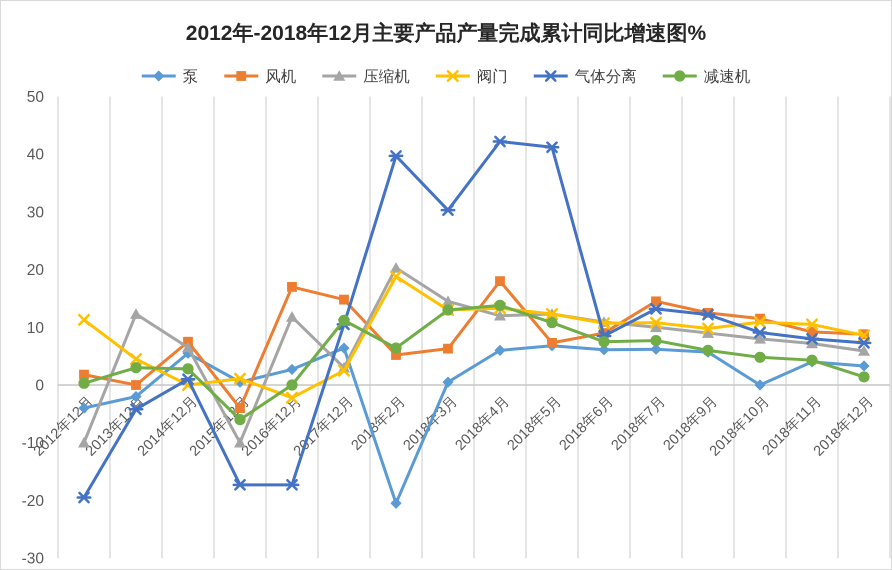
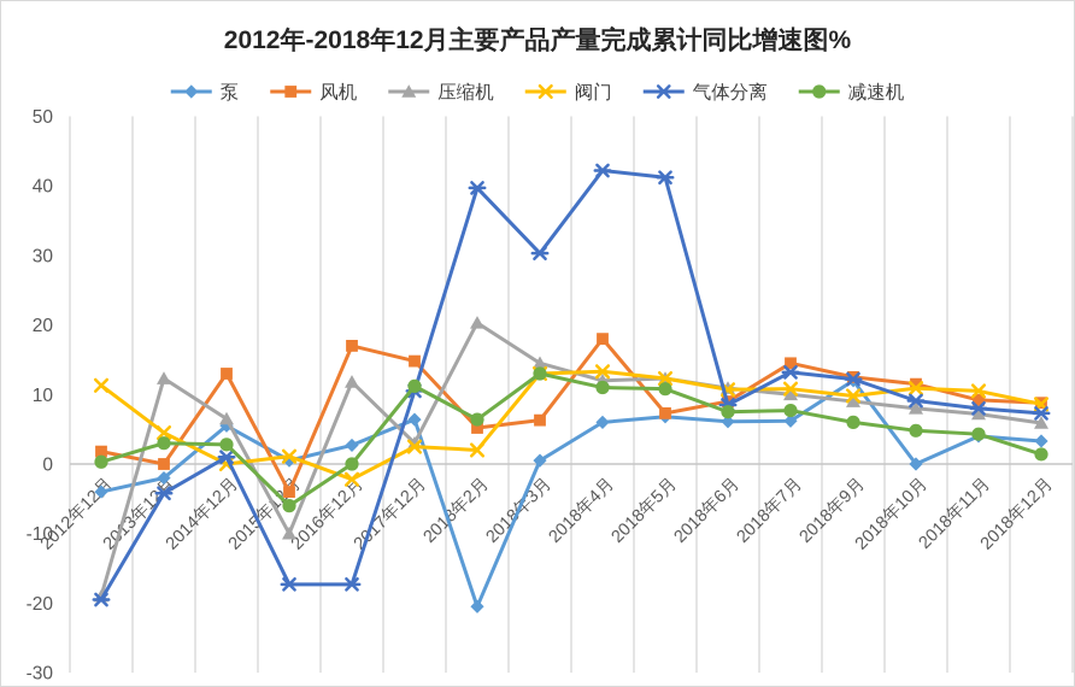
压缩机/2012年12月: -10 -> -19
风机/2014年12月: 8 -> 13
阀门/2018年2月: 19 -> 2
减速机/2018年4月: 14 -> 11
泵/2018年9月: 6 -> 12
